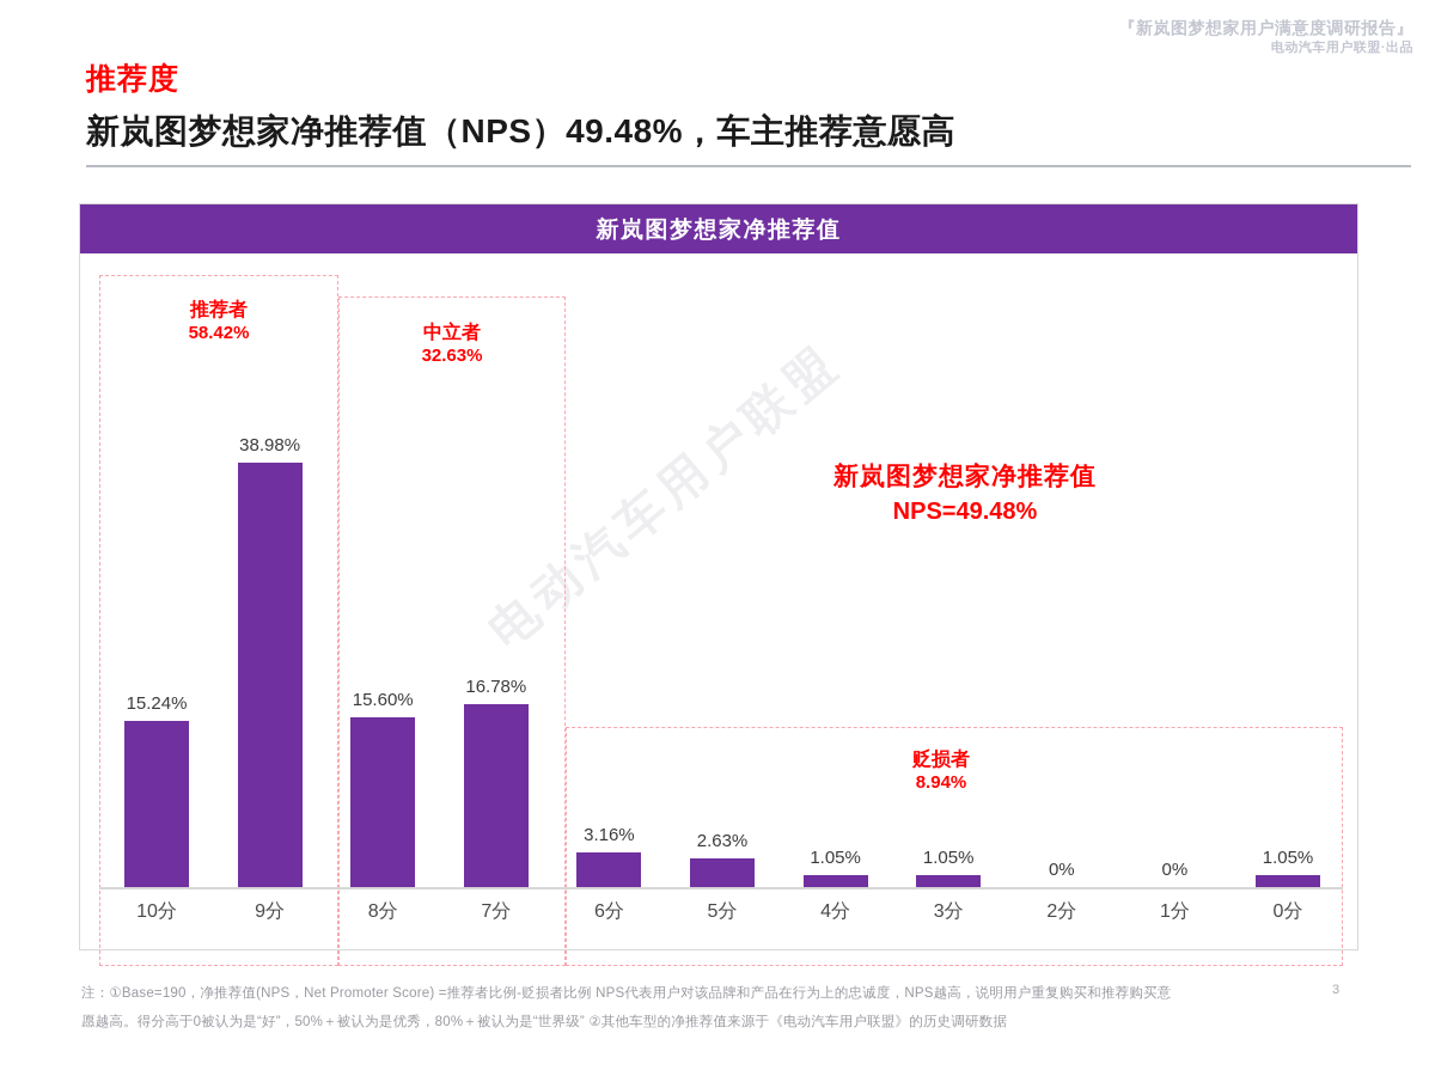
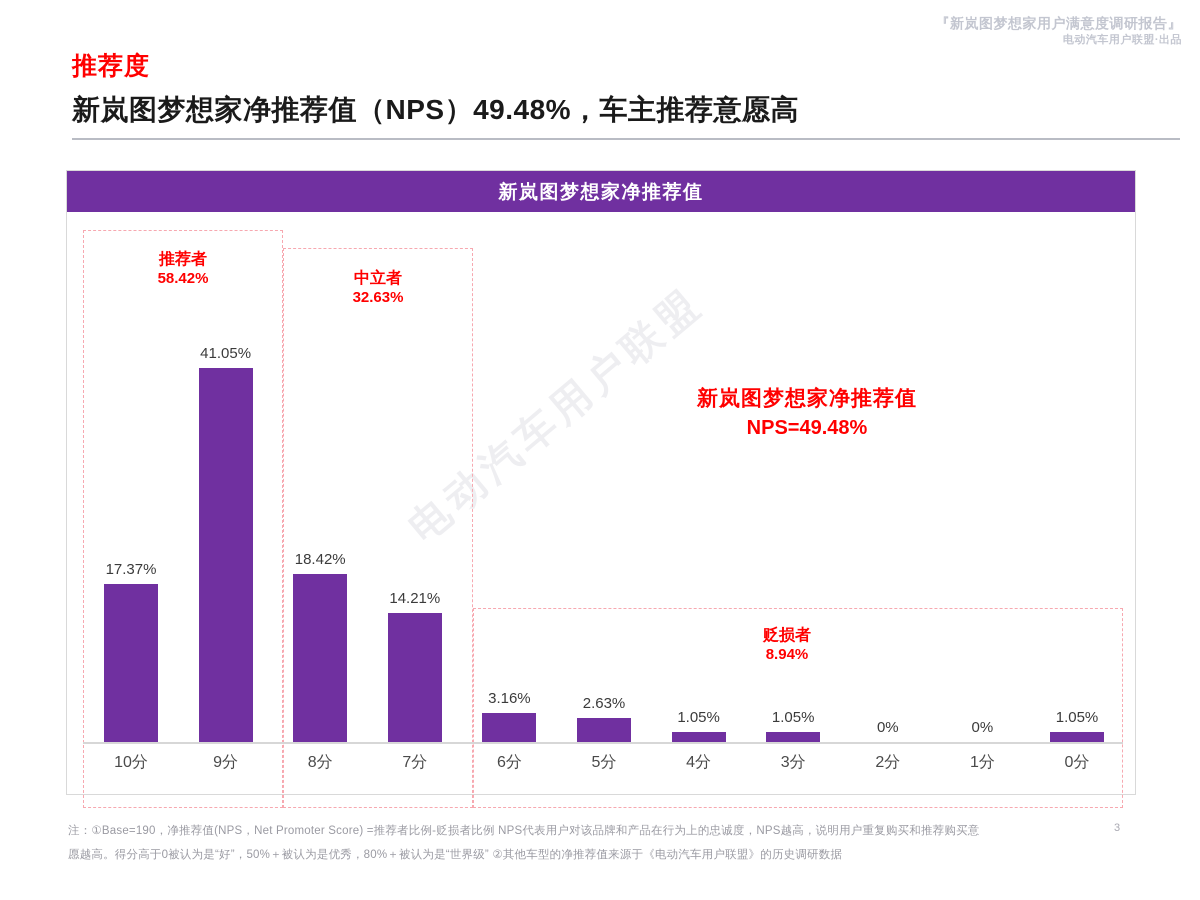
10分: 15.24% -> 17.37%
9分: 38.98% -> 41.05%
8分: 15.60% -> 18.42%
7分: 16.78% -> 14.21%
